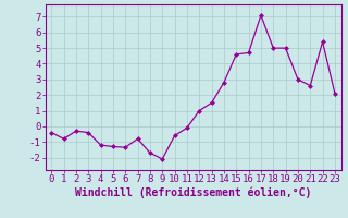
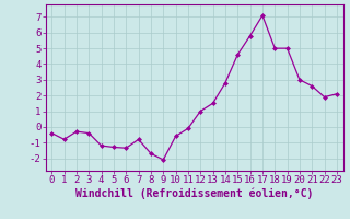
16: 4.7 -> 5.8
22: 5.4 -> 1.9
